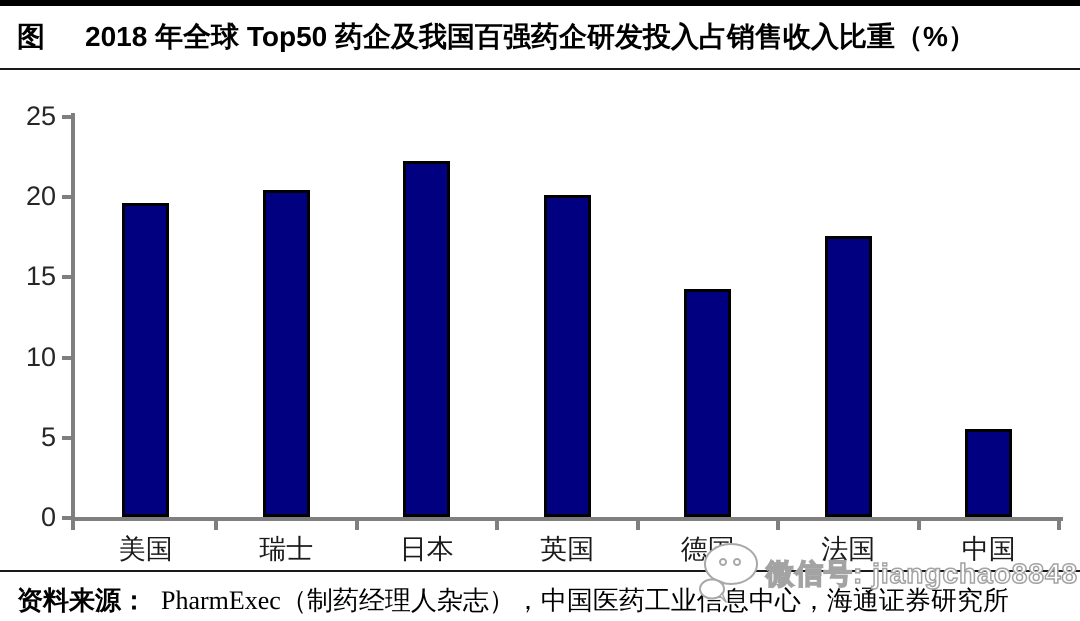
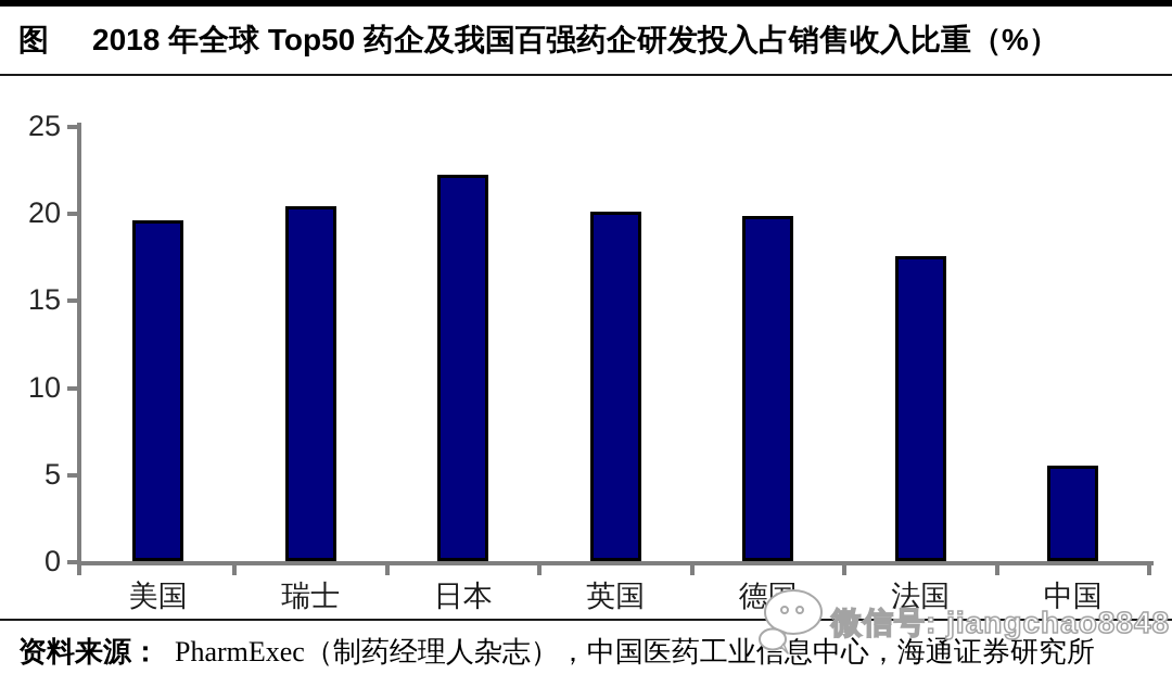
德国: 14.2 -> 19.8
